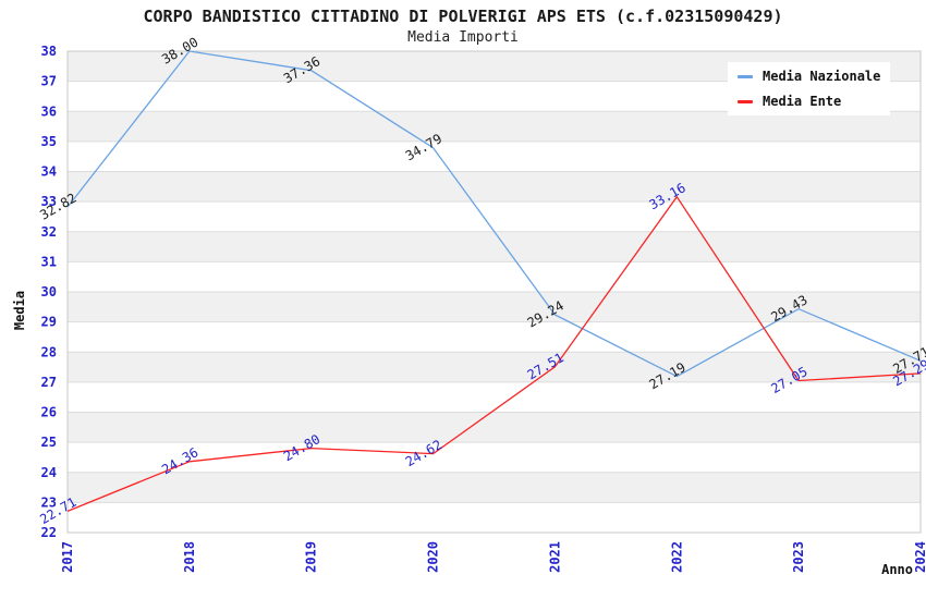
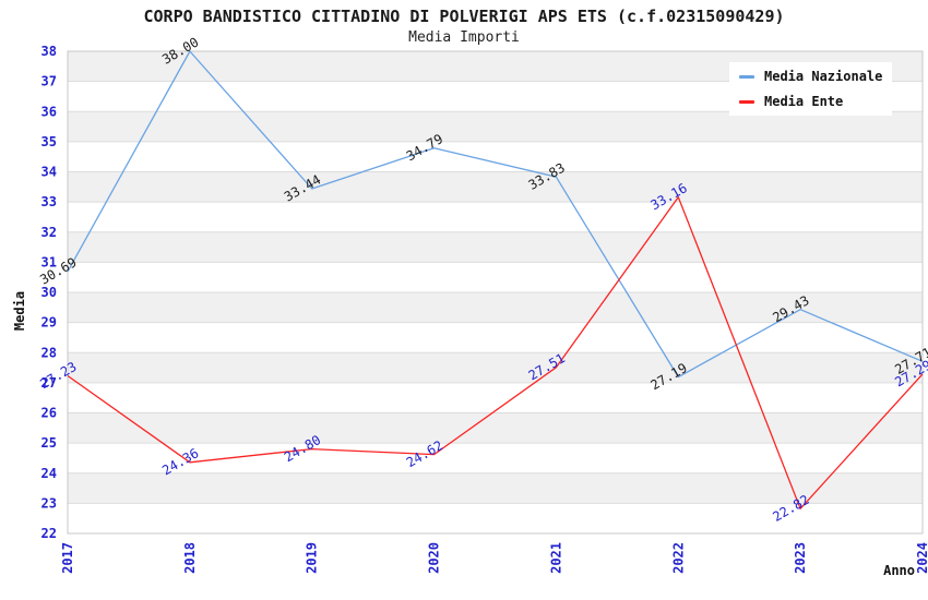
Media Nazionale/2017: 32.82 -> 30.69
Media Ente/2017: 22.71 -> 27.23
Media Nazionale/2019: 37.36 -> 33.44
Media Nazionale/2021: 29.24 -> 33.83
Media Ente/2023: 27.05 -> 22.82
